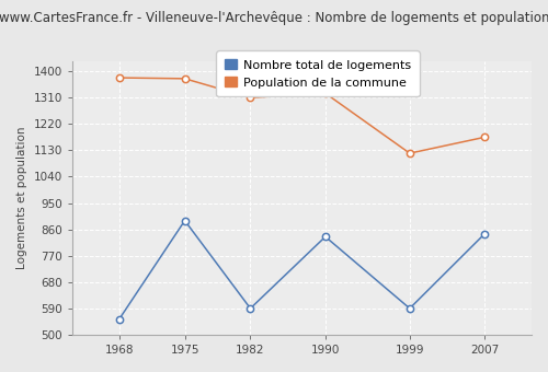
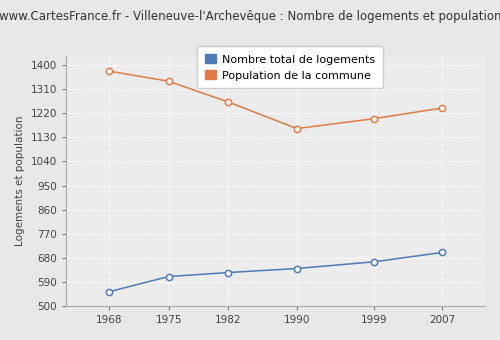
Nombre total de logements/1975: 890 -> 610
Population de la commune/1975: 1375 -> 1340
Nombre total de logements/1982: 590 -> 625
Population de la commune/1982: 1310 -> 1262
Nombre total de logements/1990: 835 -> 640
Population de la commune/1990: 1325 -> 1163
Nombre total de logements/1999: 590 -> 665
Population de la commune/1999: 1120 -> 1200
Nombre total de logements/2007: 845 -> 700
Population de la commune/2007: 1175 -> 1240
